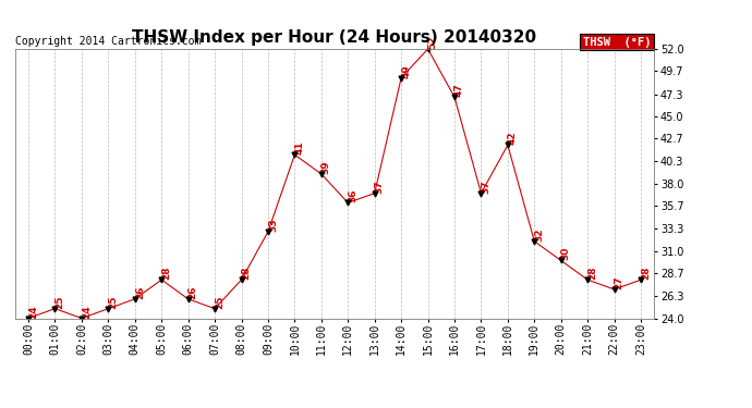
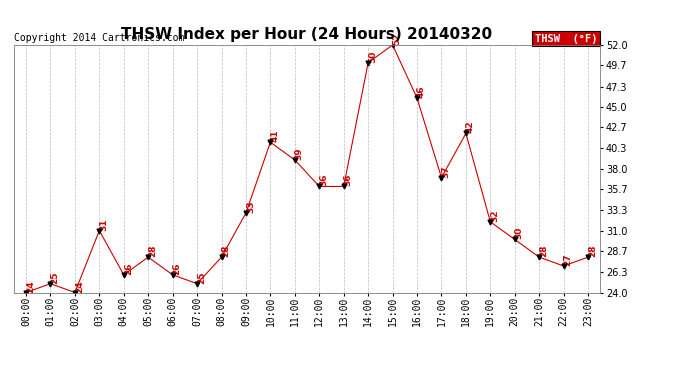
03:00: 25 -> 31
13:00: 37 -> 36
14:00: 49 -> 50
16:00: 47 -> 46
